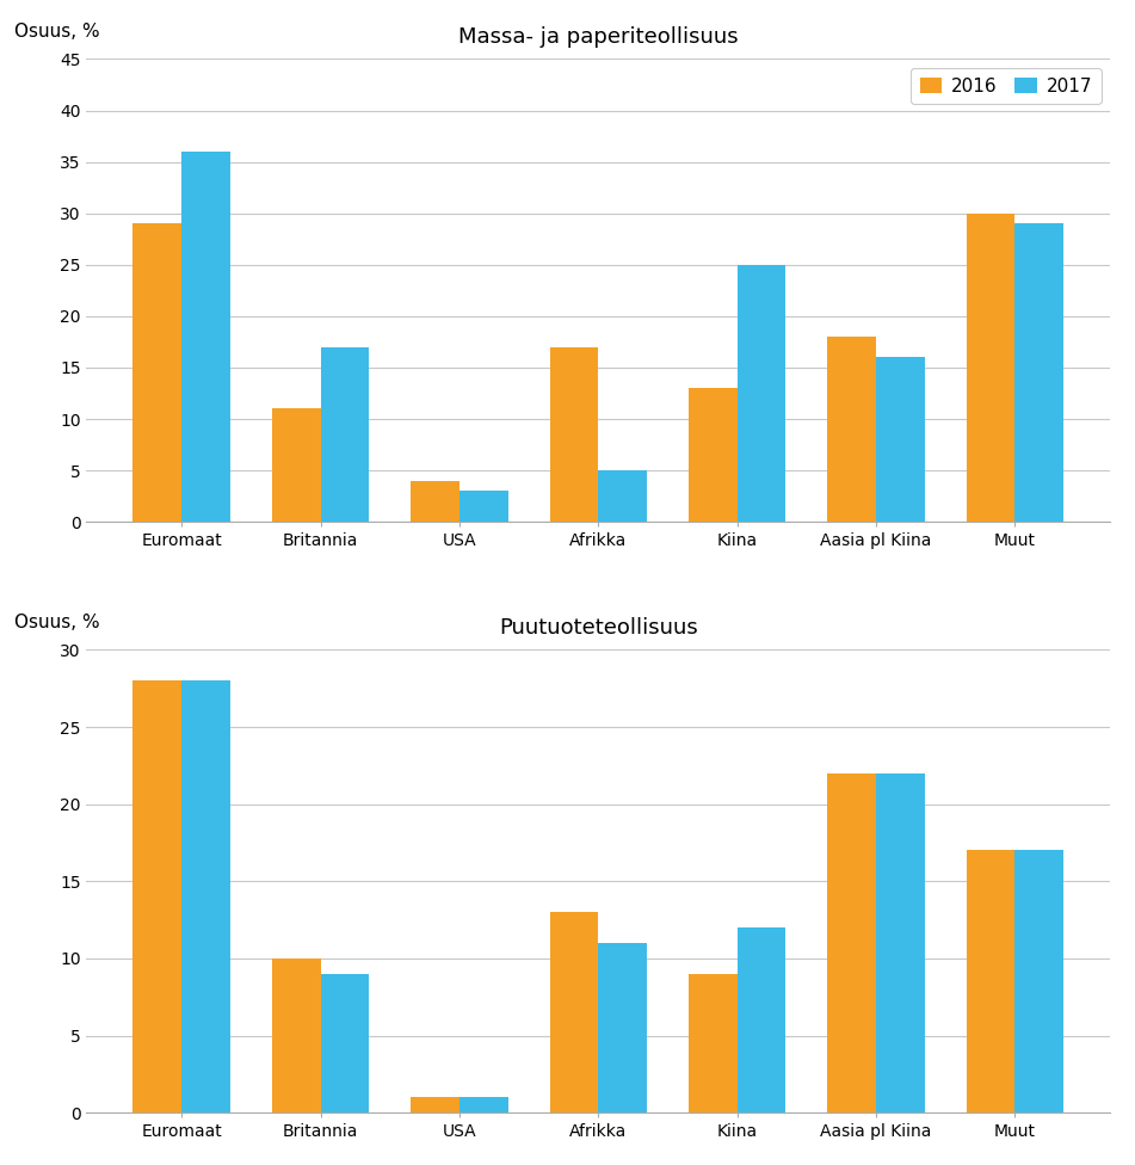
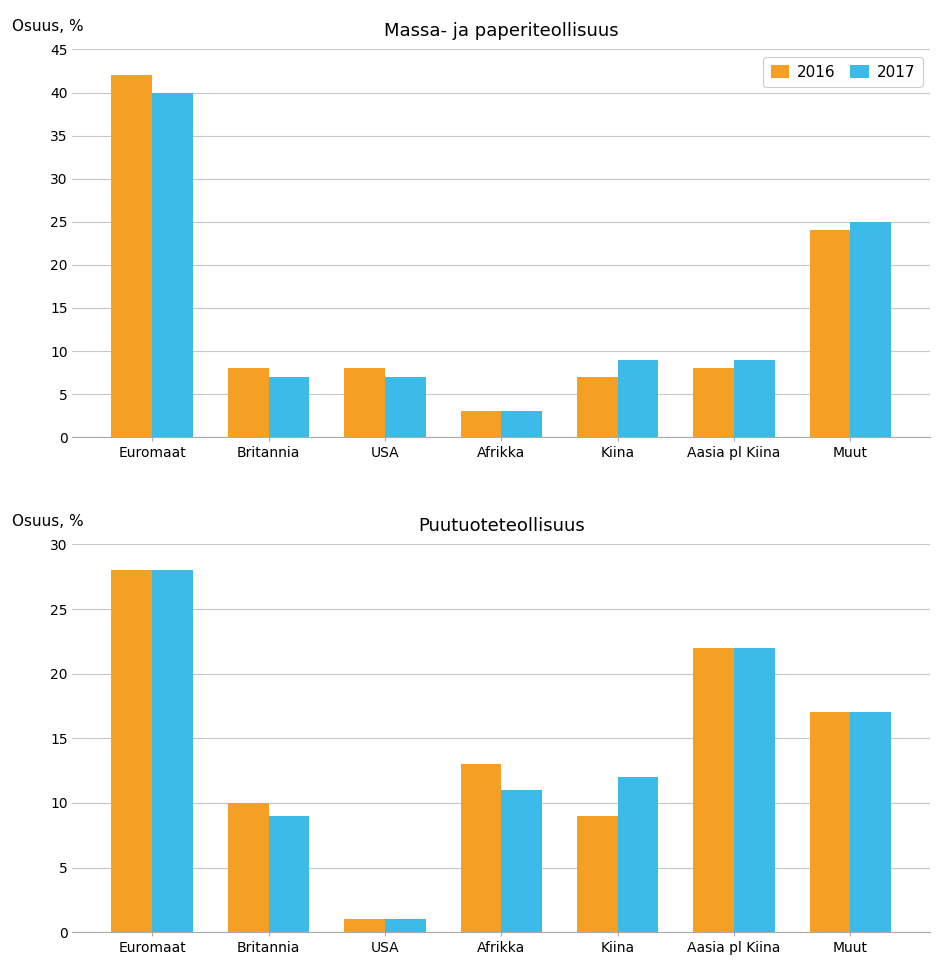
Massa- ja paperiteollisuus/2016/Euromaat: 29 -> 42
Massa- ja paperiteollisuus/2017/Euromaat: 36 -> 40
Massa- ja paperiteollisuus/2016/Britannia: 11 -> 8
Massa- ja paperiteollisuus/2017/Britannia: 17 -> 7
Massa- ja paperiteollisuus/2016/USA: 4 -> 8
Massa- ja paperiteollisuus/2017/USA: 3 -> 7
Massa- ja paperiteollisuus/2016/Afrikka: 17 -> 3
Massa- ja paperiteollisuus/2017/Afrikka: 5 -> 3
Massa- ja paperiteollisuus/2016/Kiina: 13 -> 7
Massa- ja paperiteollisuus/2017/Kiina: 25 -> 9
Massa- ja paperiteollisuus/2016/Aasia pl Kiina: 18 -> 8
Massa- ja paperiteollisuus/2017/Aasia pl Kiina: 16 -> 9
Massa- ja paperiteollisuus/2016/Muut: 30 -> 24
Massa- ja paperiteollisuus/2017/Muut: 29 -> 25
